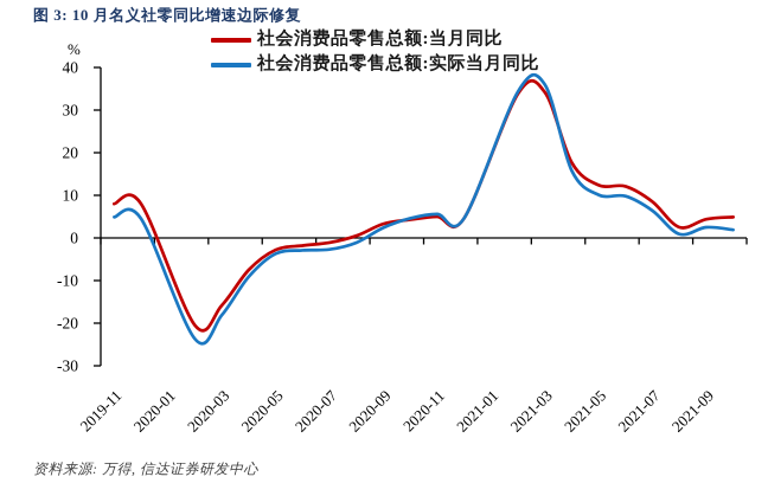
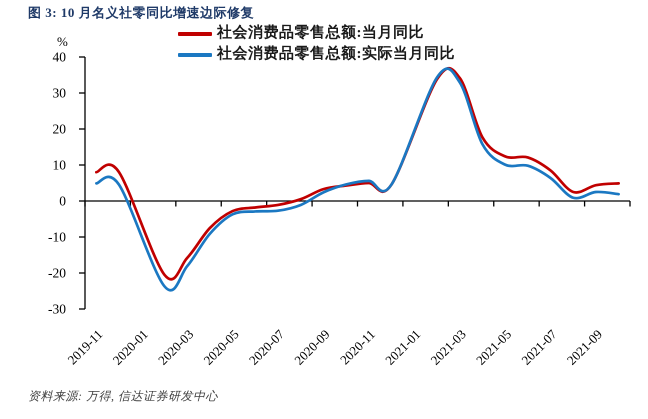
社会消费品零售总额:实际当月同比/2021-03: 36 -> 33
